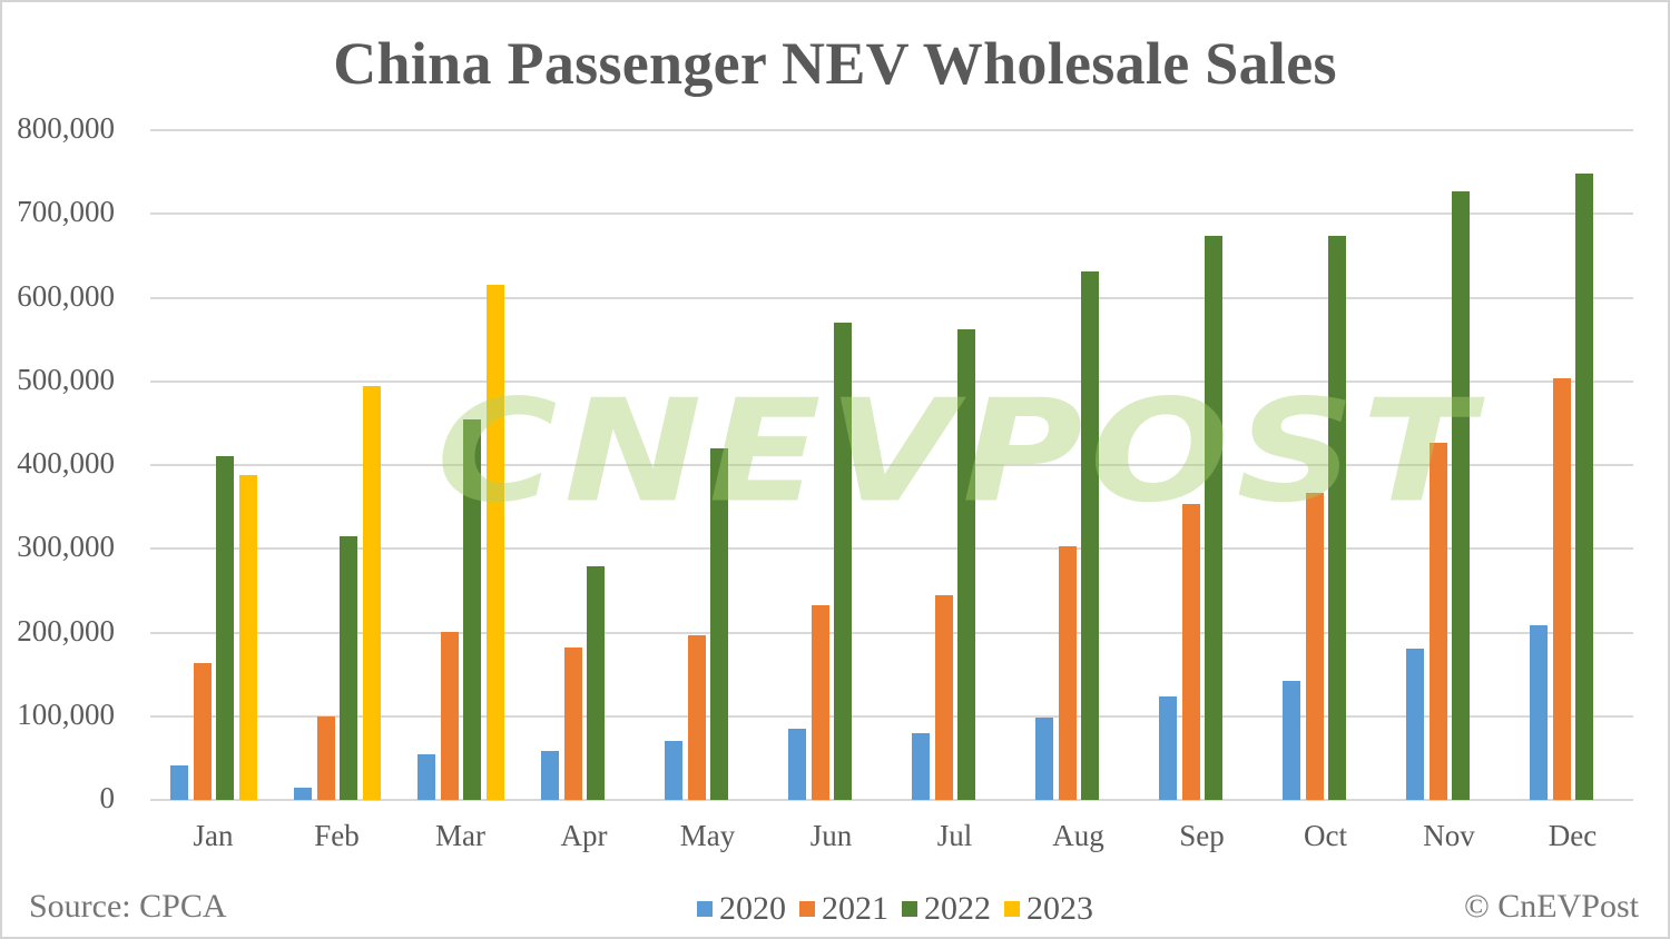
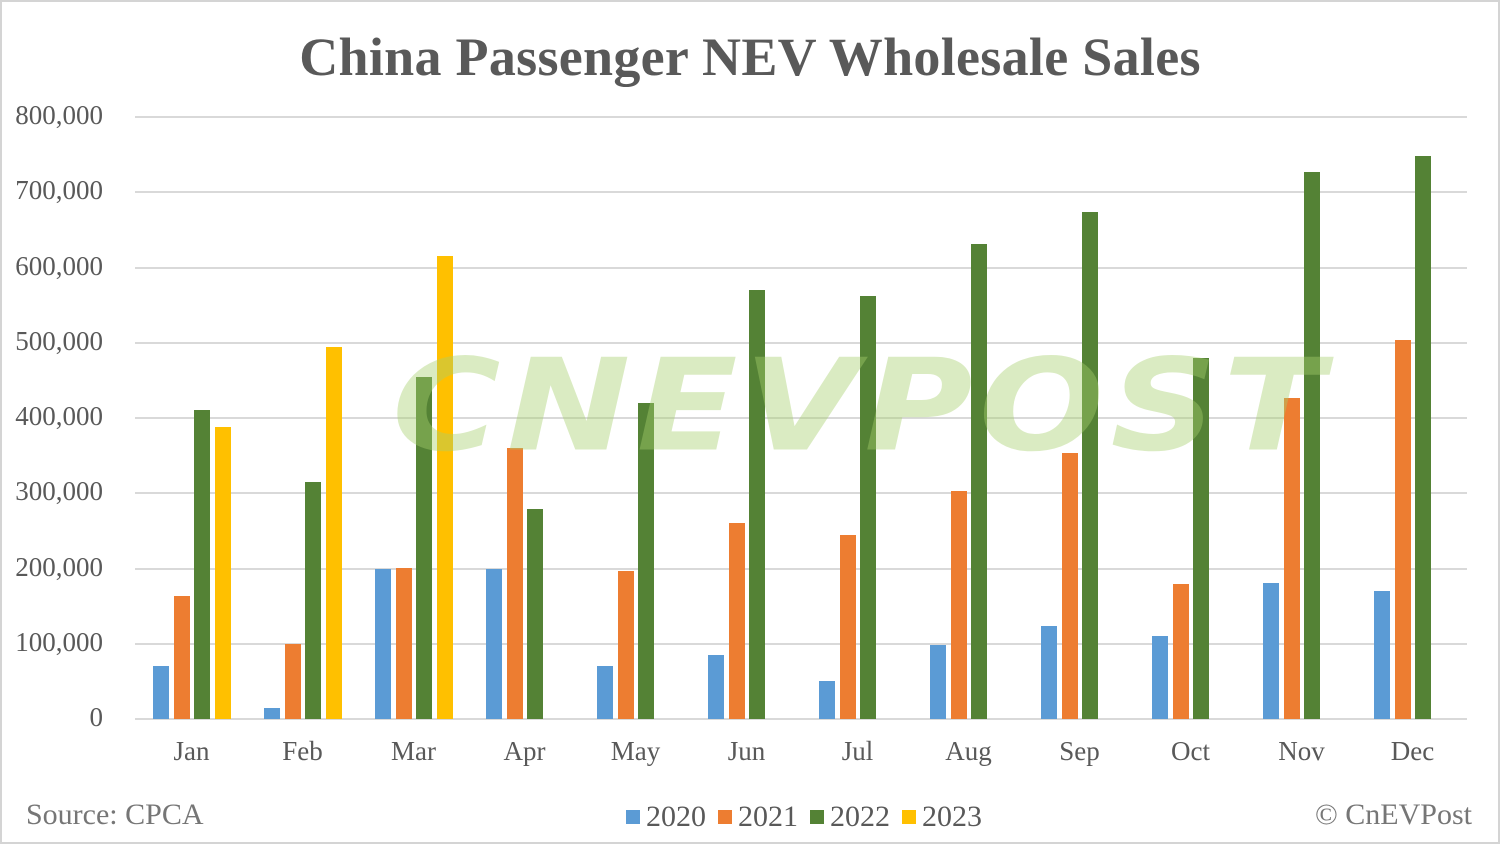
2020/Jan: 40000 -> 70000
2020/Mar: 60000 -> 200000
2020/Apr: 60000 -> 200000
2021/Apr: 180000 -> 360000
2021/Jun: 230000 -> 260000
2020/Jul: 80000 -> 50000
2020/Oct: 140000 -> 110000
2021/Oct: 370000 -> 180000
2022/Oct: 670000 -> 480000
2020/Dec: 210000 -> 170000
